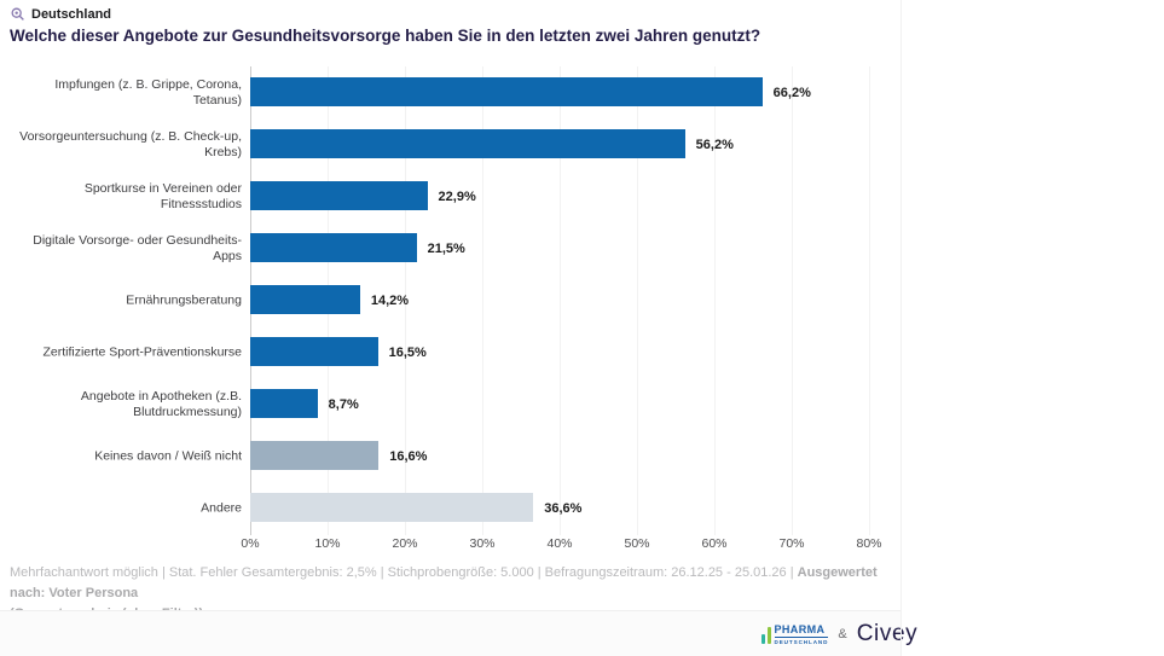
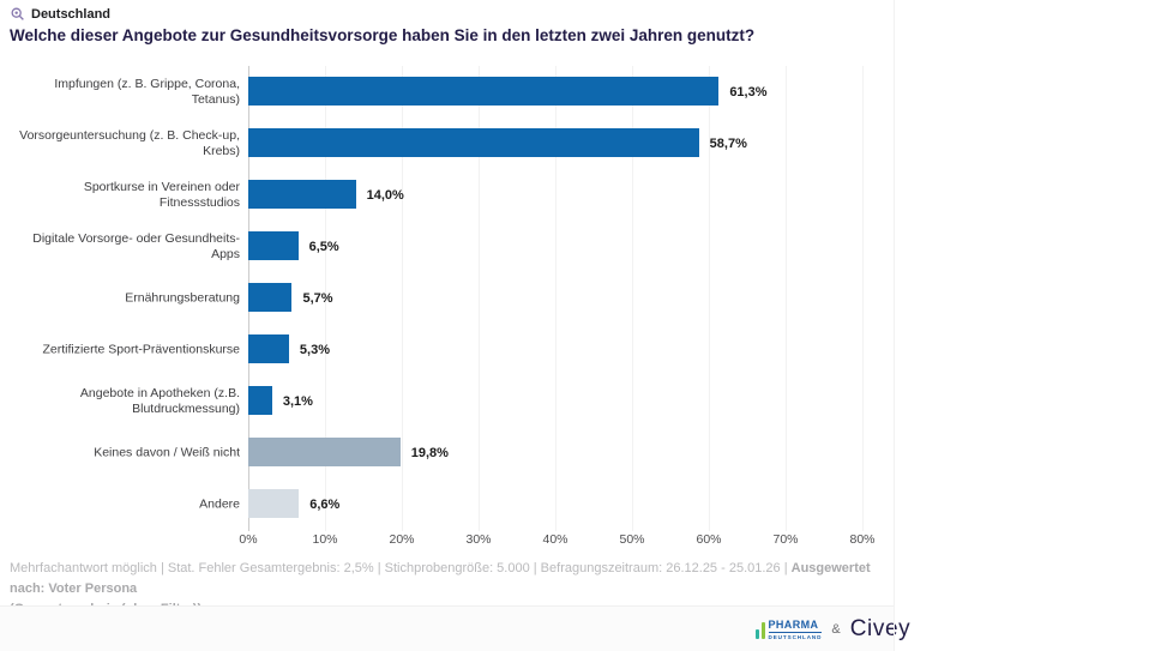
Impfungen (z. B. Grippe, Corona, Tetanus): 66,2% -> 61,3%
Vorsorgeuntersuchung (z. B. Check-up, Krebs): 56,2% -> 58,7%
Sportkurse in Vereinen oder Fitnessstudios: 22,9% -> 14,0%
Digitale Vorsorge- oder Gesundheits-Apps: 21,5% -> 6,5%
Ernährungsberatung: 14,2% -> 5,7%
Zertifizierte Sport-Präventionskurse: 16,5% -> 5,3%
Angebote in Apotheken (z.B. Blutdruckmessung): 8,7% -> 3,1%
Keines davon / Weiß nicht: 16,6% -> 19,8%
Andere: 36,6% -> 6,6%
